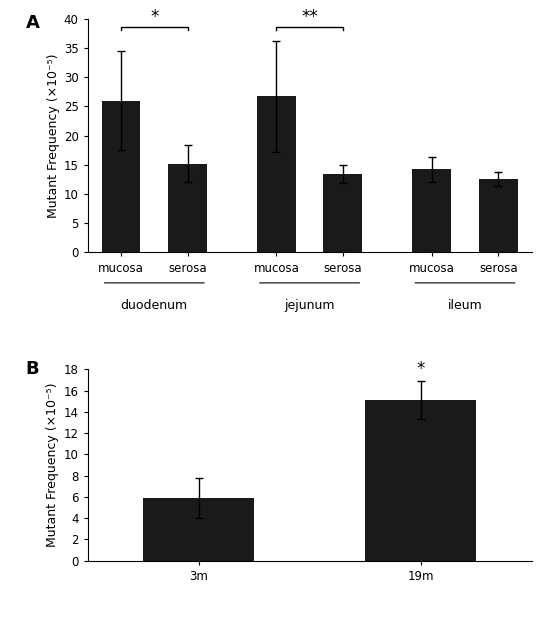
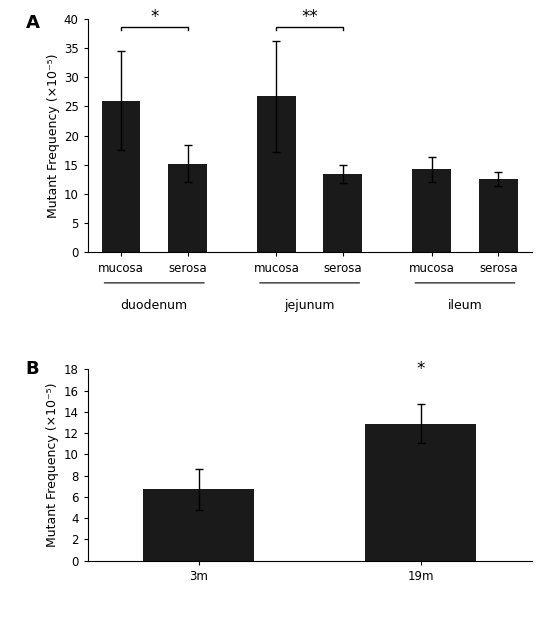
3m: 5.9 -> 6.7
19m: 15.1 -> 12.9
